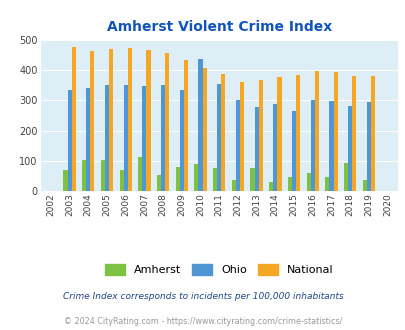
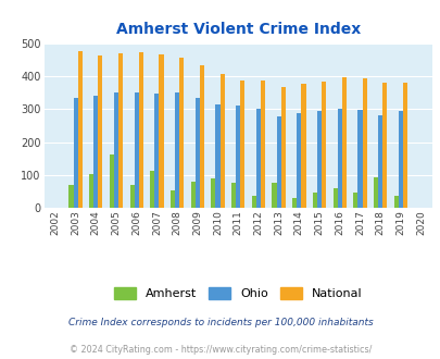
Amherst/2005: 105 -> 163
Ohio/2010: 435 -> 315
Ohio/2011: 355 -> 310
National/2012: 360 -> 387
Ohio/2015: 265 -> 295
